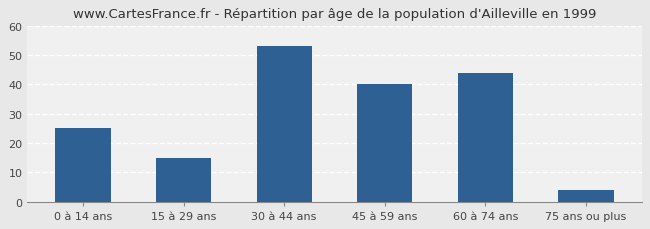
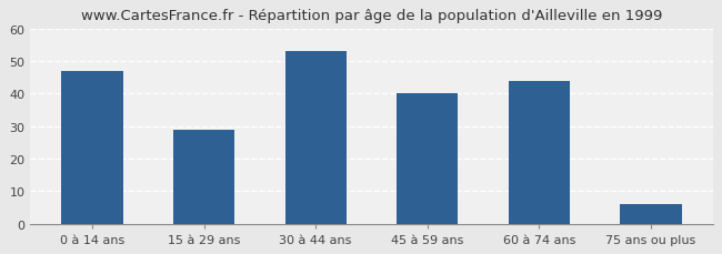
0 à 14 ans: 25 -> 47
15 à 29 ans: 15 -> 29
75 ans ou plus: 4 -> 6
